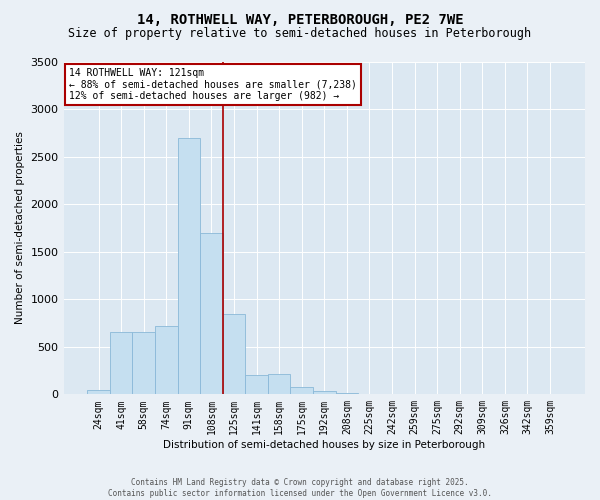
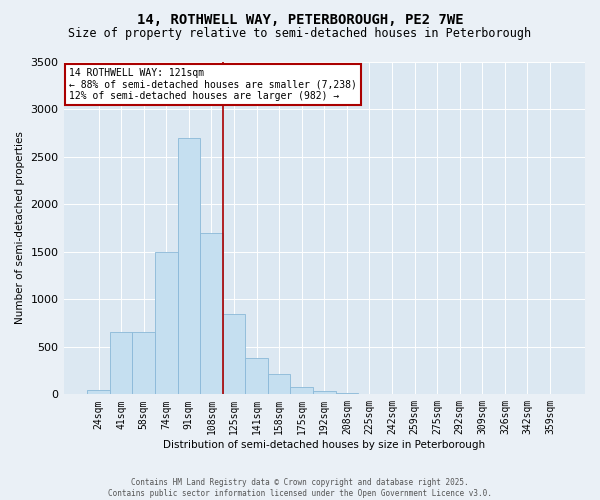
74sqm: 720 -> 1500
141sqm: 200 -> 380
